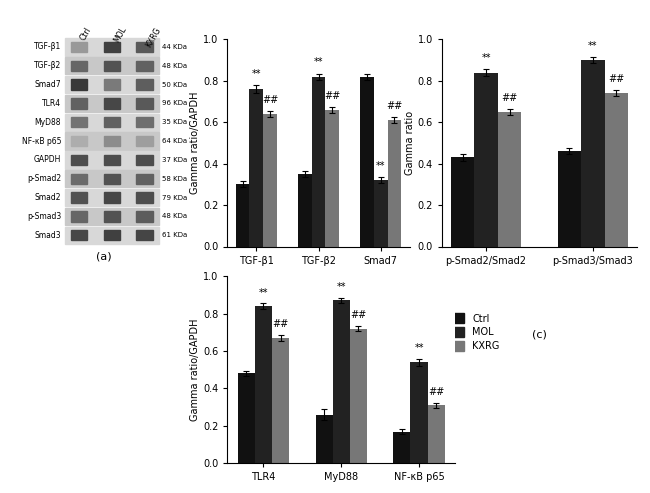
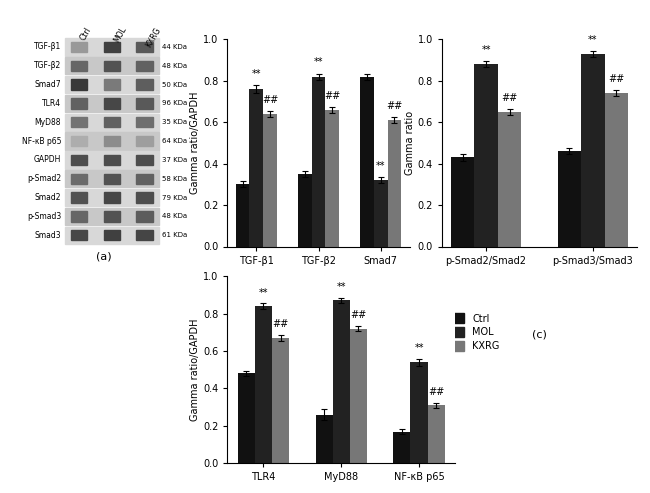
MOL/p-Smad2/Smad2: 0.84 -> 0.88
MOL/p-Smad3/Smad3: 0.90 -> 0.93
